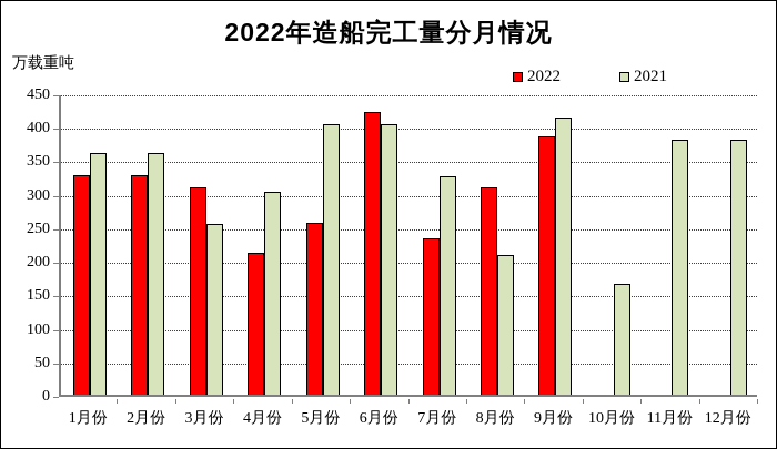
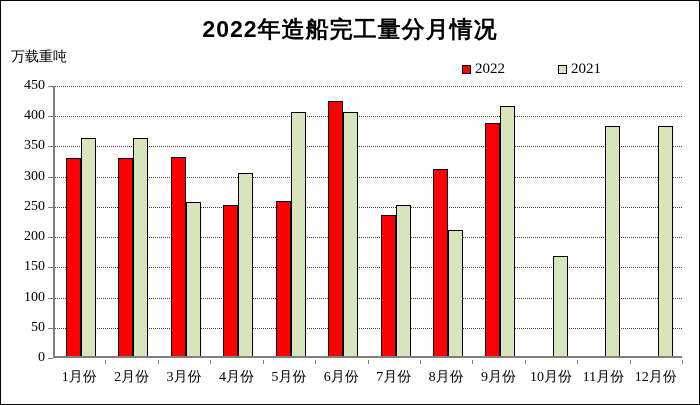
2022/3月份: 310 -> 330
2022/4月份: 210 -> 250
2021/7月份: 330 -> 250
